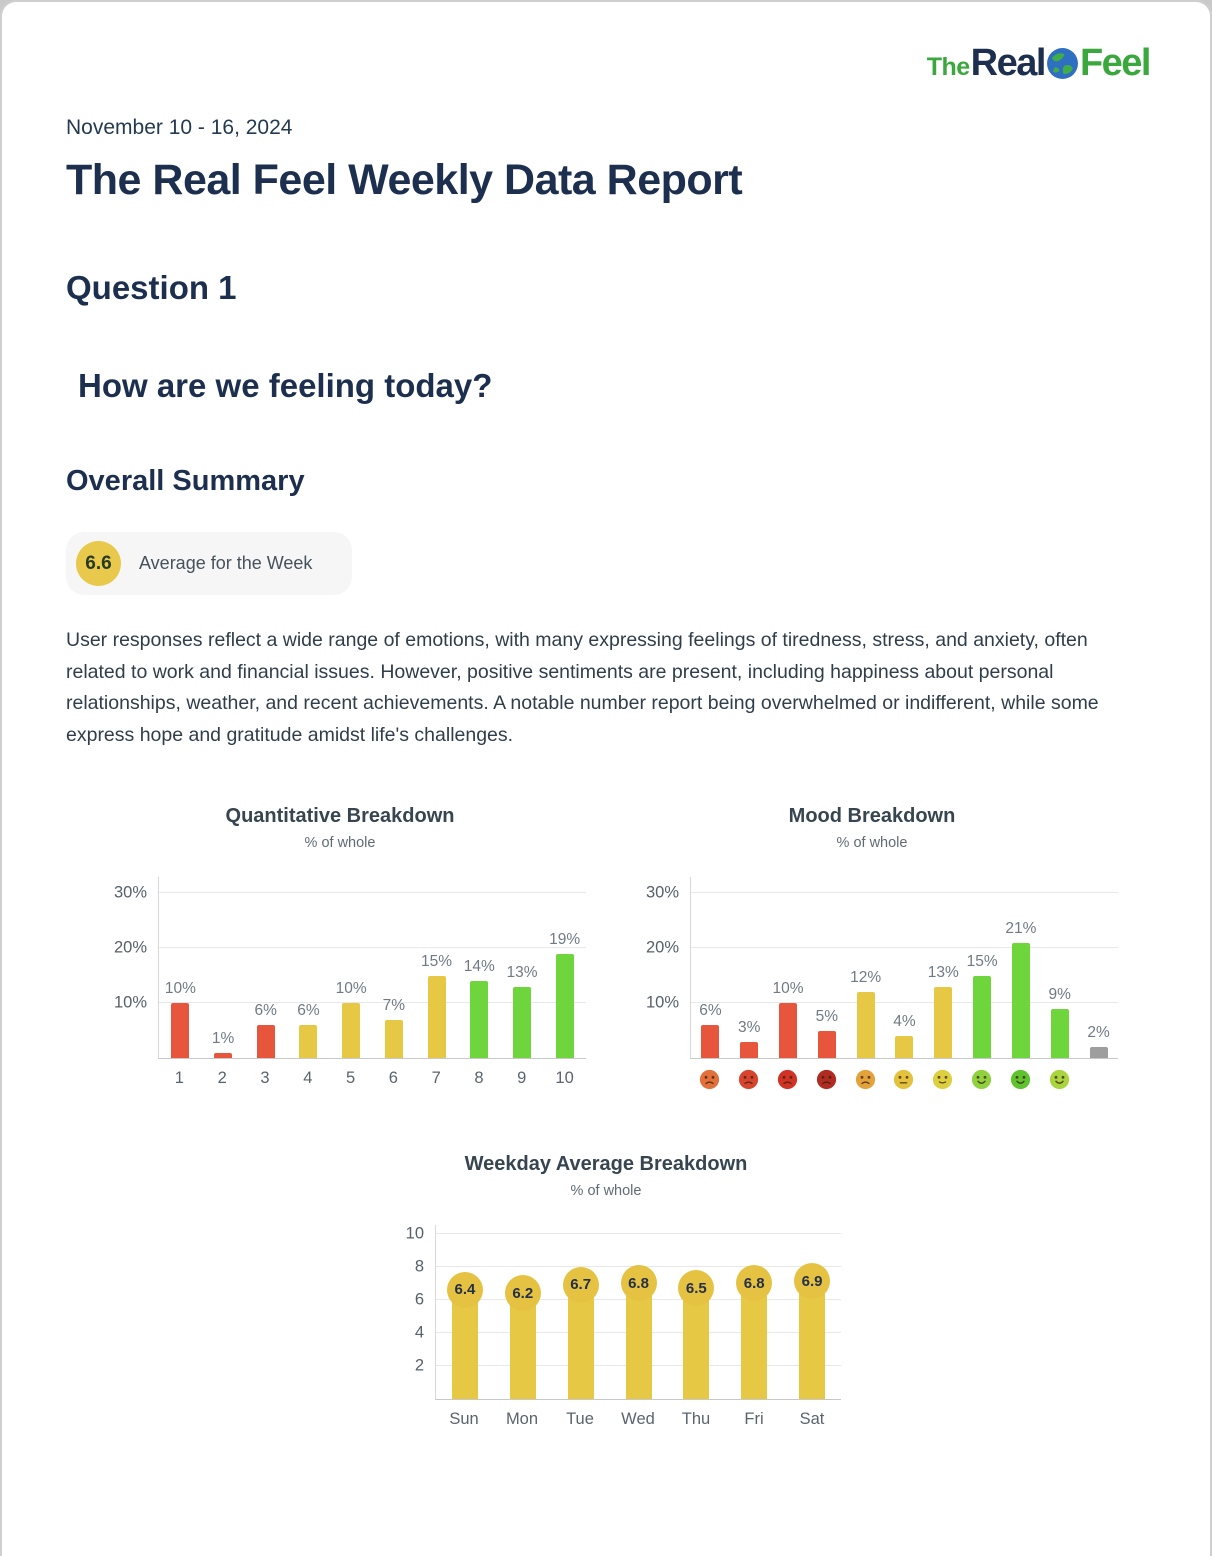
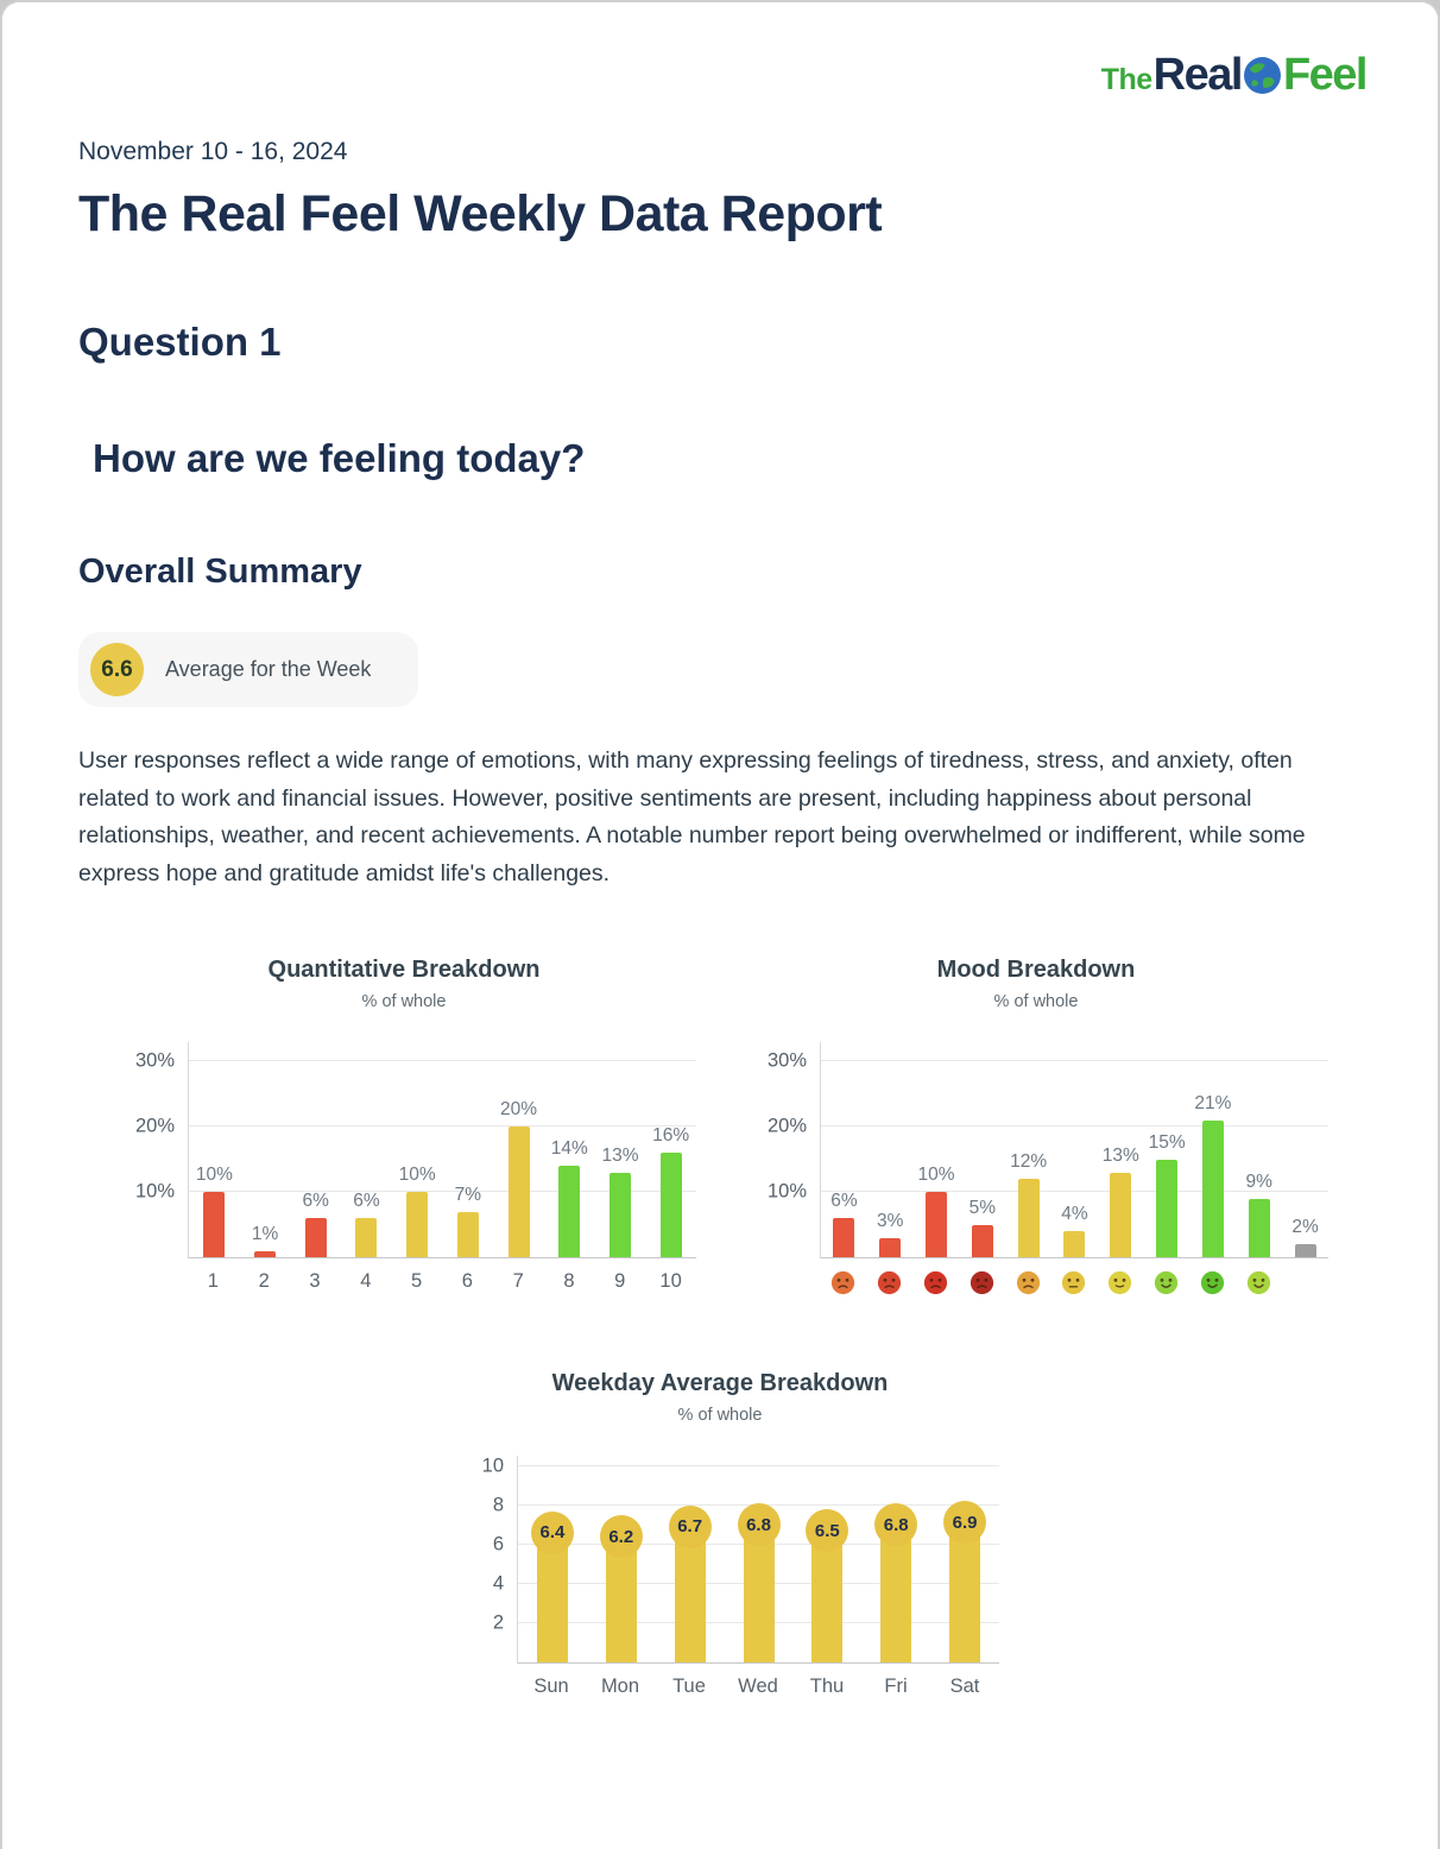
Quantitative Breakdown/7: 15% -> 20%
Quantitative Breakdown/10: 19% -> 16%
